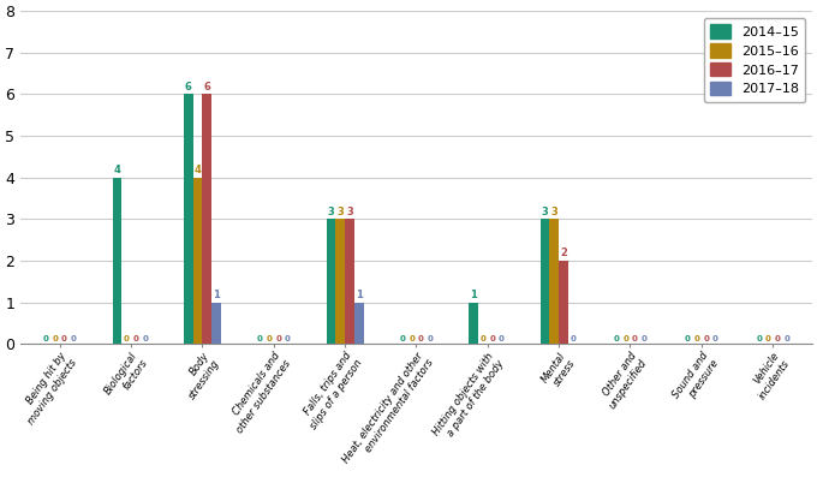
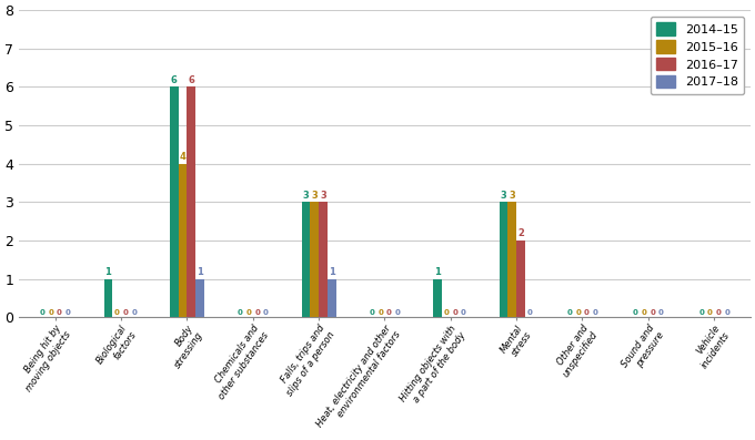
2014–15/Biological factors: 4 -> 1
